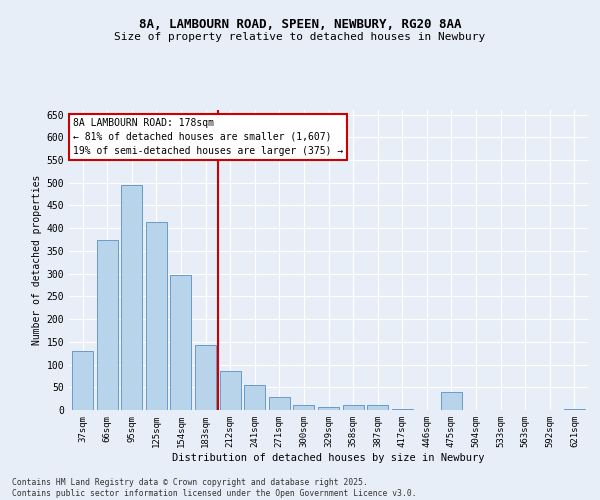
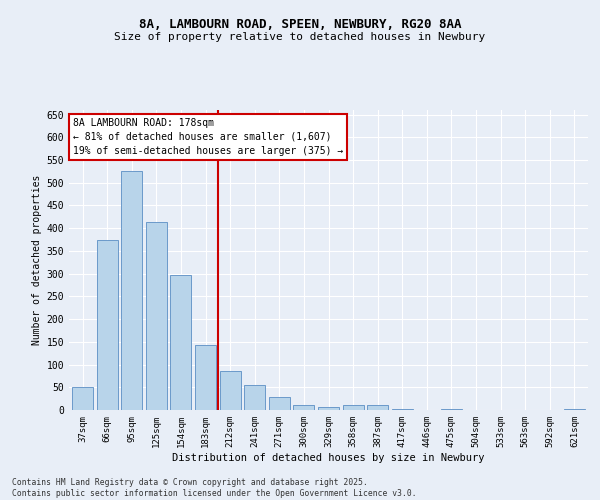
37sqm: 130 -> 50
95sqm: 495 -> 525
475sqm: 40 -> 3
